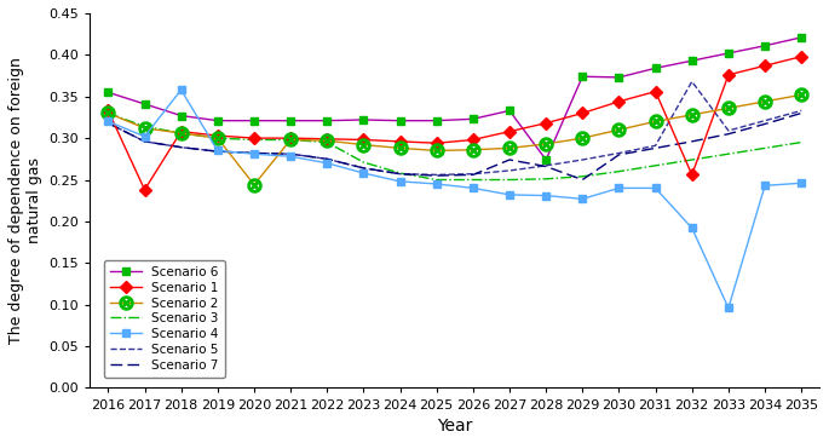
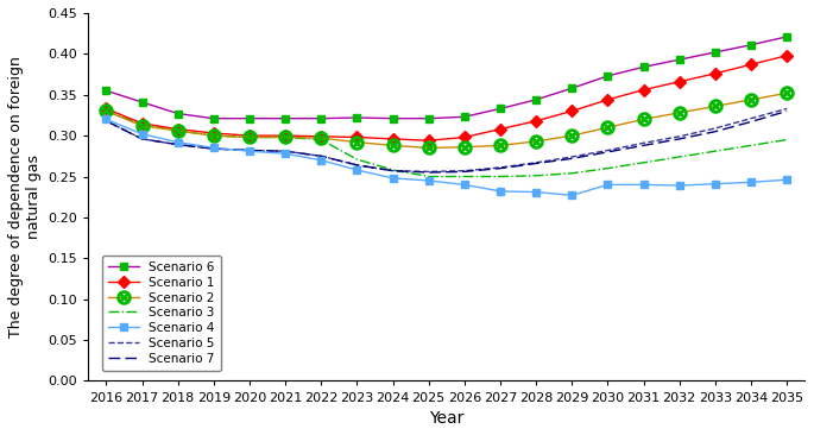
Scenario 1/2017: 0.238 -> 0.315
Scenario 4/2018: 0.358 -> 0.292
Scenario 2/2020: 0.244 -> 0.298
Scenario 7/2027: 0.274 -> 0.260
Scenario 6/2028: 0.274 -> 0.344
Scenario 6/2029: 0.374 -> 0.358
Scenario 7/2029: 0.250 -> 0.272
Scenario 1/2032: 0.256 -> 0.366
Scenario 4/2032: 0.192 -> 0.239
Scenario 5/2032: 0.368 -> 0.299
Scenario 4/2033: 0.096 -> 0.241
